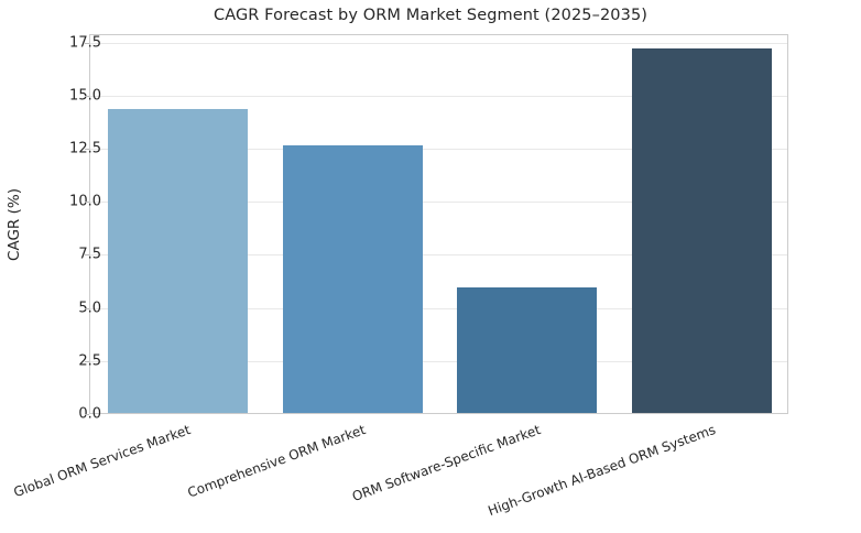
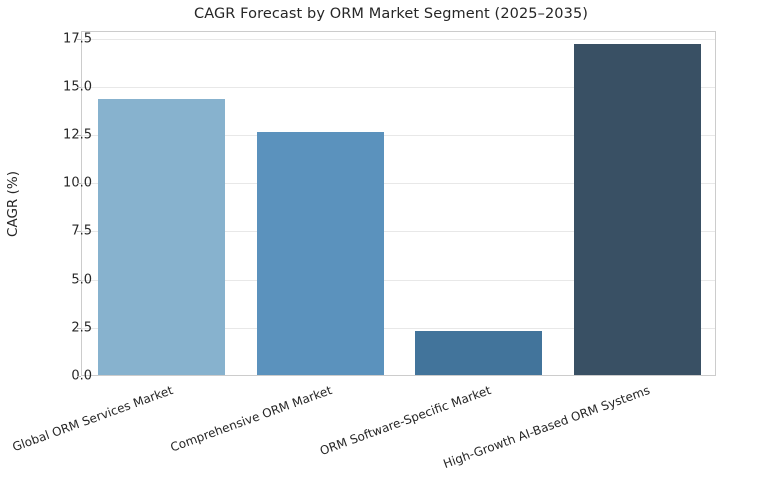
ORM Software-Specific Market: 5.9 -> 2.3
